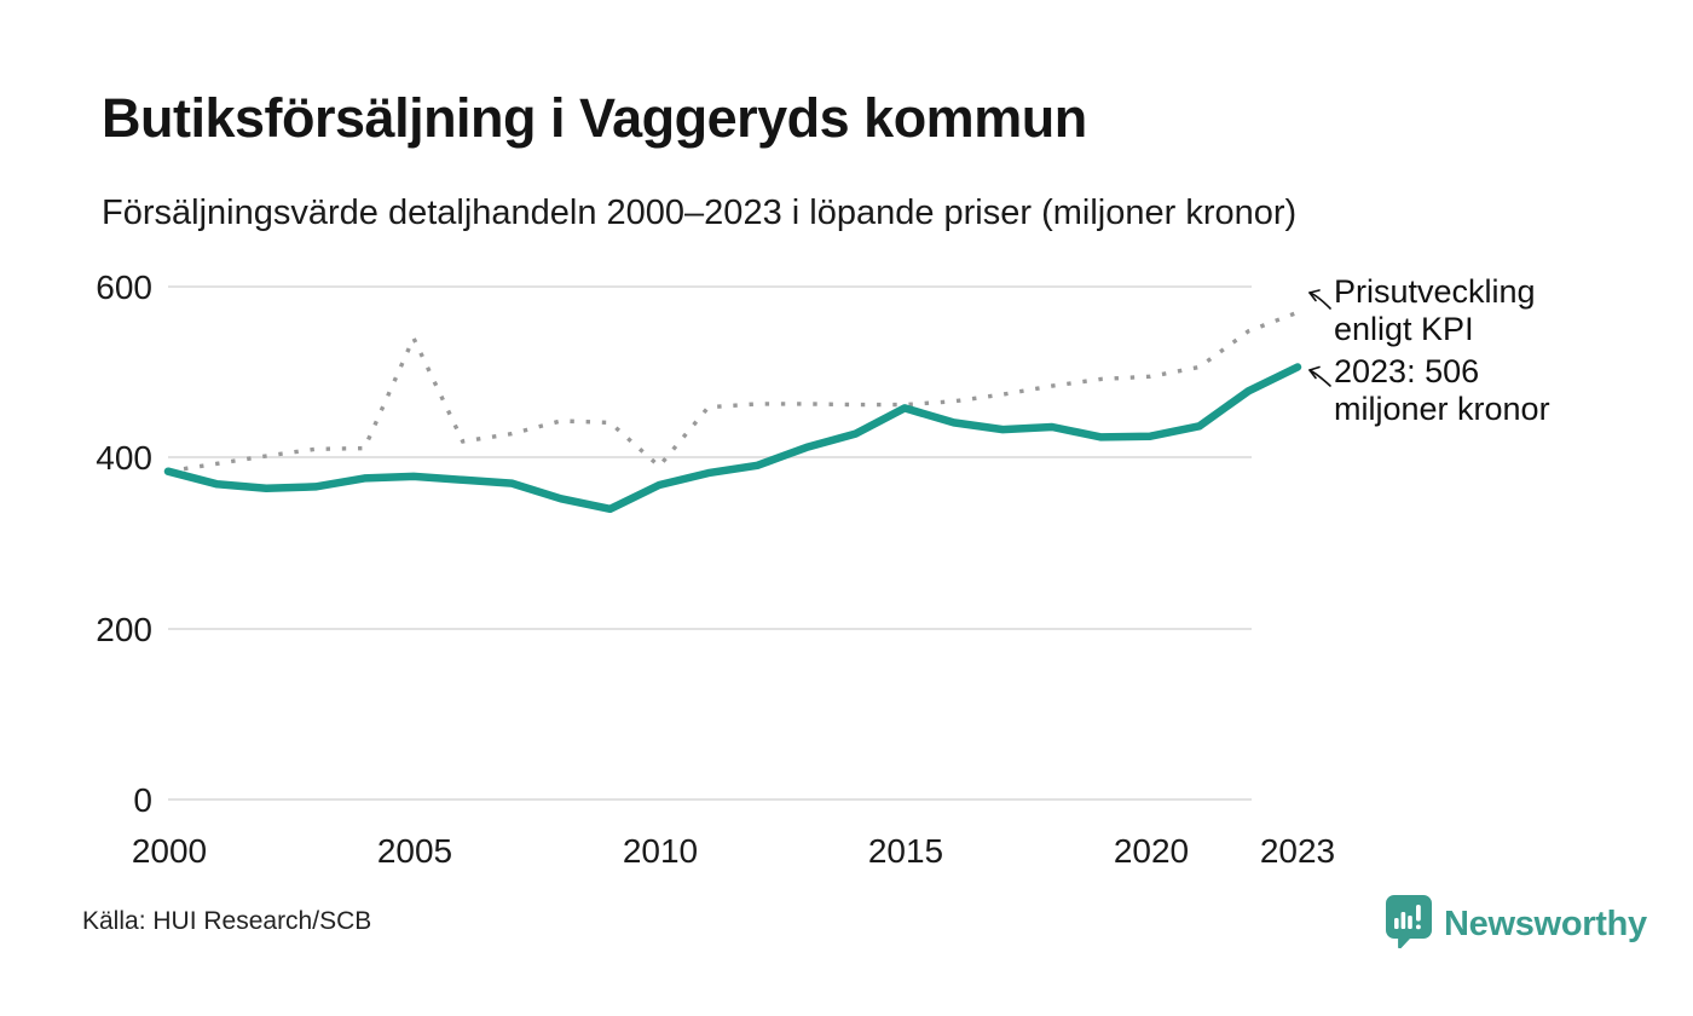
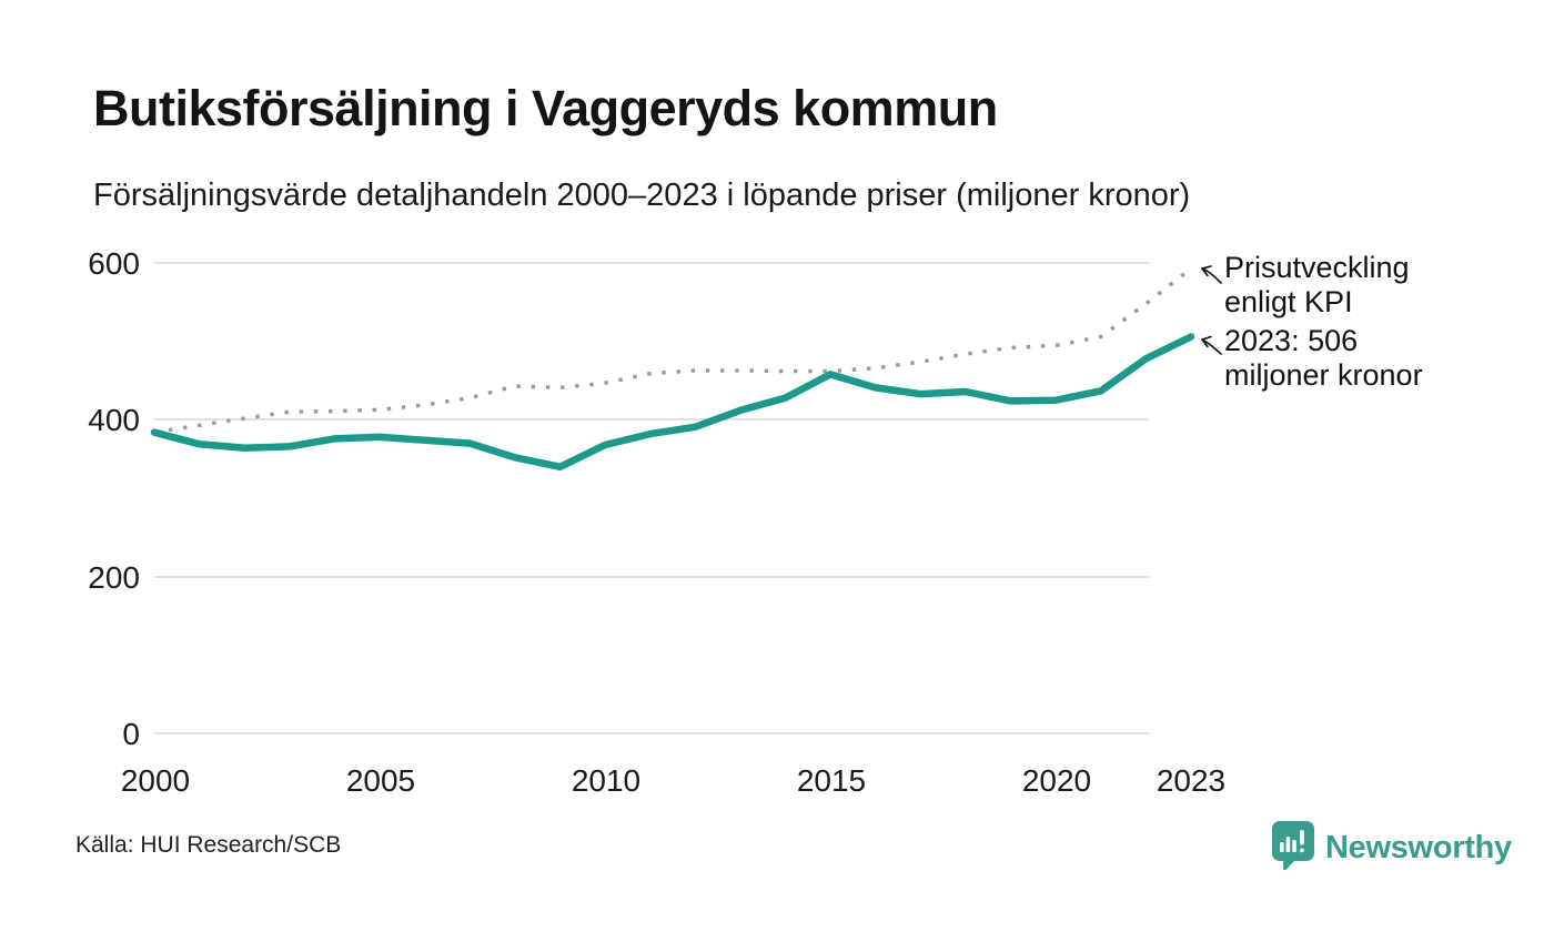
Prisutveckling enligt KPI/2005: 540 -> 410
Prisutveckling enligt KPI/2010: 390 -> 450
Prisutveckling enligt KPI/2023: 570 -> 590
